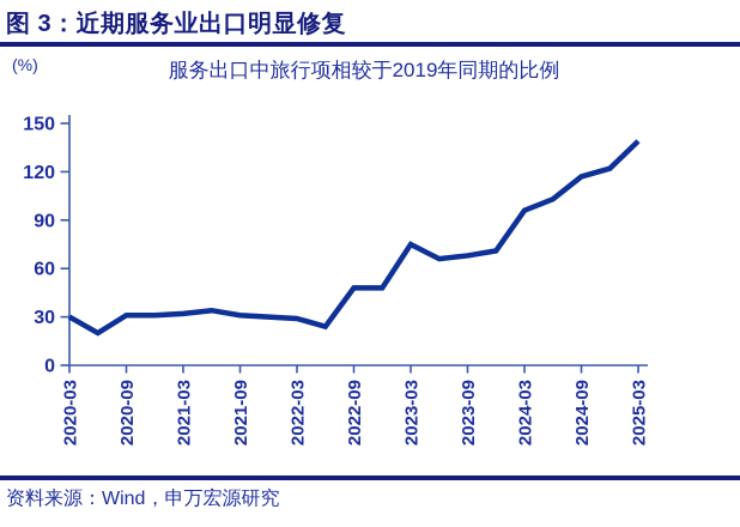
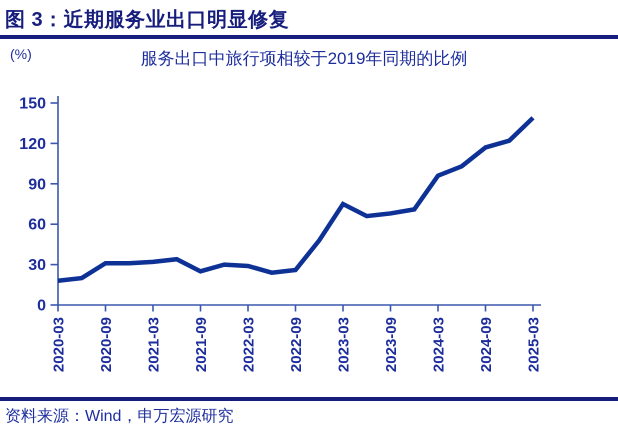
2020-03: 30 -> 18
2021-09: 31 -> 25
2022-09: 48 -> 26
